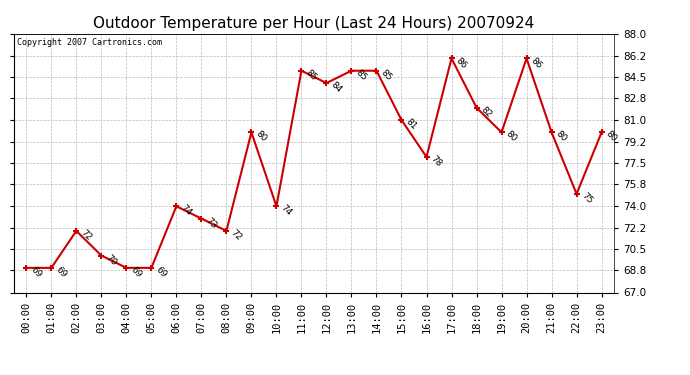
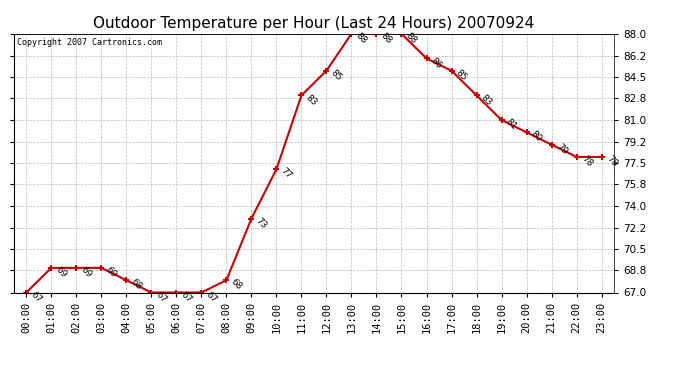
00:00: 69 -> 67
02:00: 72 -> 69
03:00: 70 -> 69
04:00: 69 -> 68
05:00: 69 -> 67
06:00: 74 -> 67
07:00: 73 -> 67
08:00: 72 -> 68
09:00: 80 -> 73
10:00: 74 -> 77
11:00: 85 -> 83
12:00: 84 -> 85
13:00: 85 -> 88
14:00: 85 -> 88
15:00: 81 -> 88
16:00: 78 -> 86
17:00: 86 -> 85
18:00: 82 -> 83
19:00: 80 -> 81
20:00: 86 -> 80
21:00: 80 -> 79
22:00: 75 -> 78
23:00: 80 -> 78
